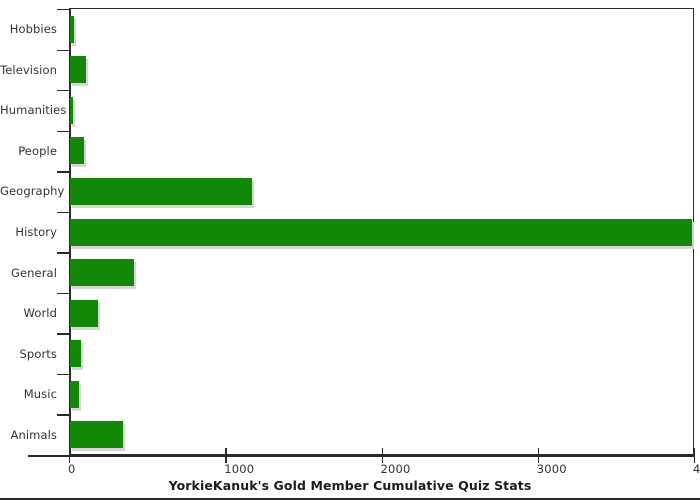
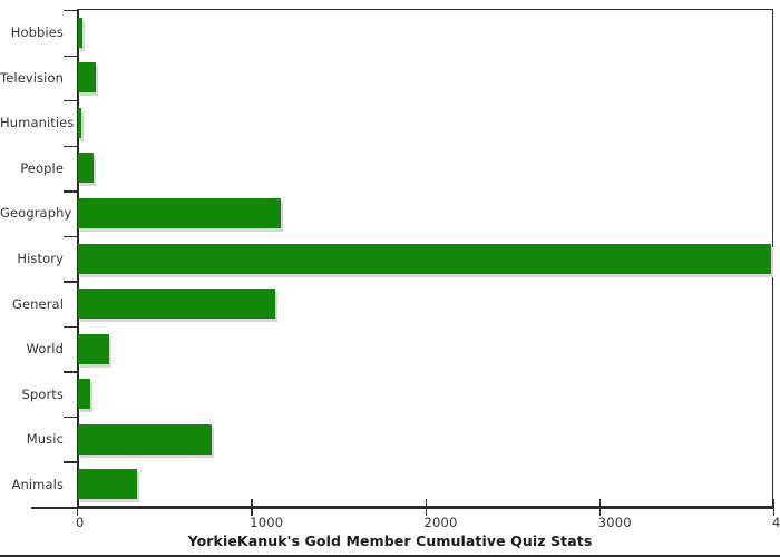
General: 410 -> 1130
Music: 60 -> 770
